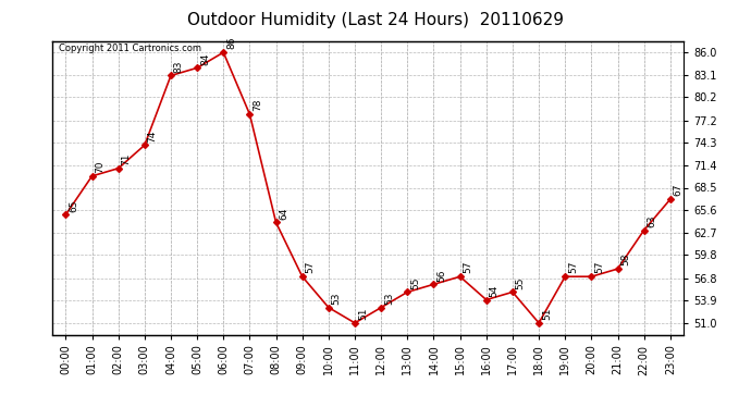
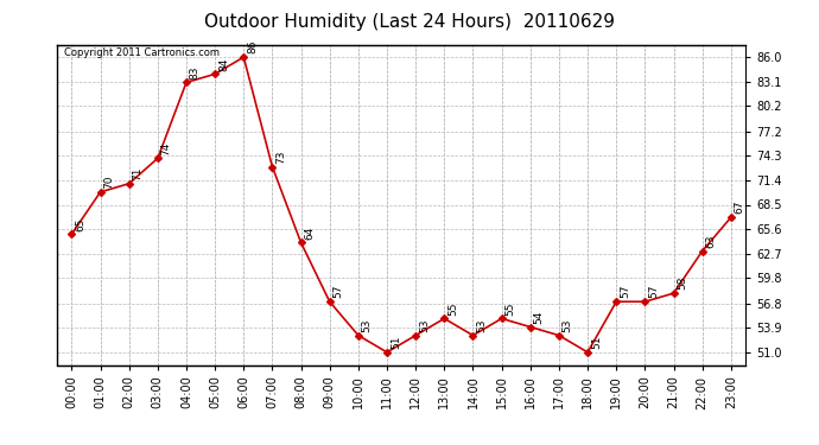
07:00: 78 -> 73
14:00: 56 -> 53
15:00: 57 -> 55
17:00: 55 -> 53
